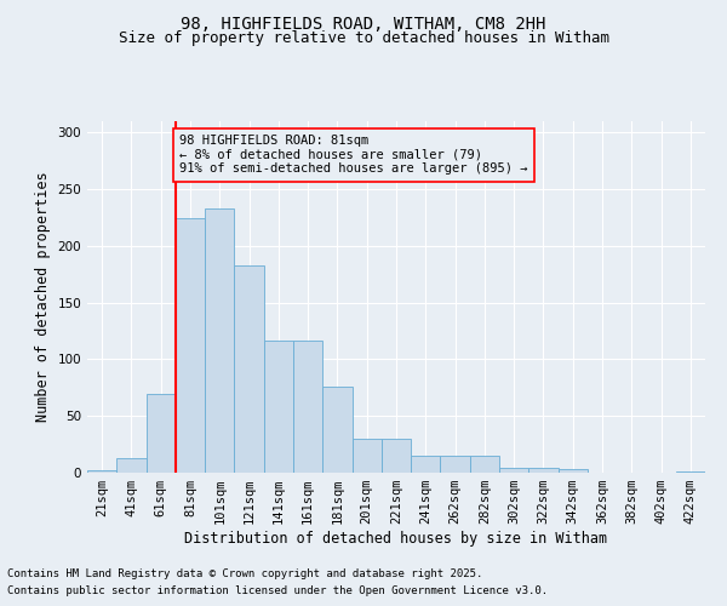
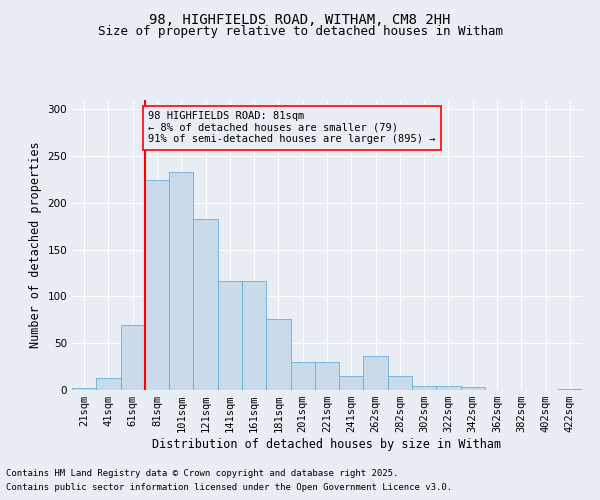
262sqm: 15 -> 36
